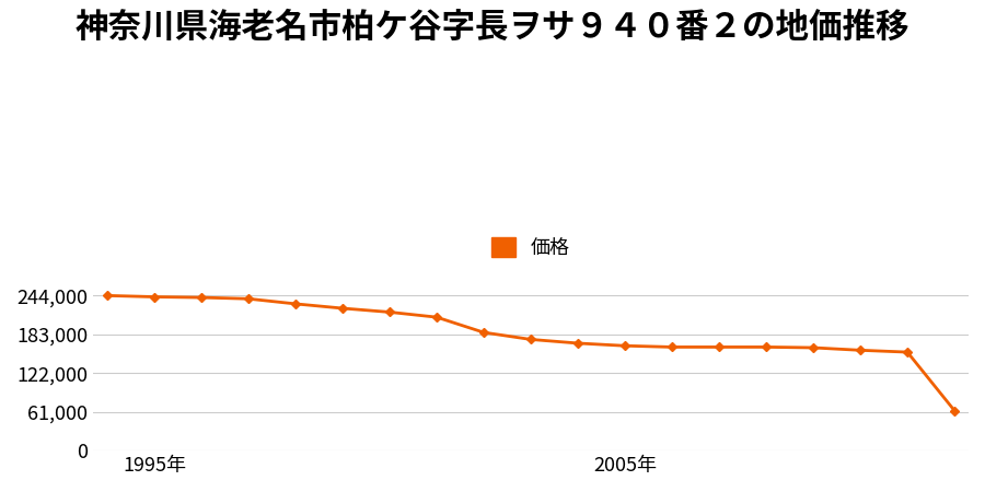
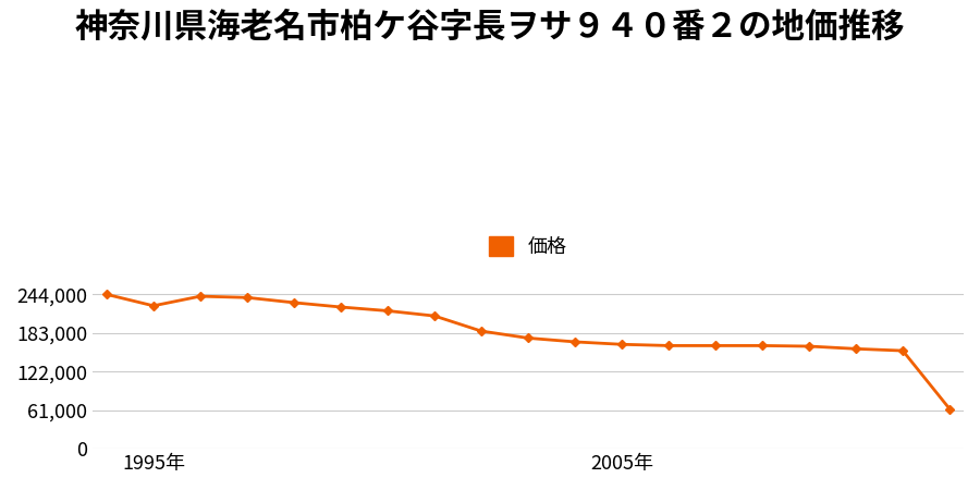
1995年: 242,000 -> 226,000
